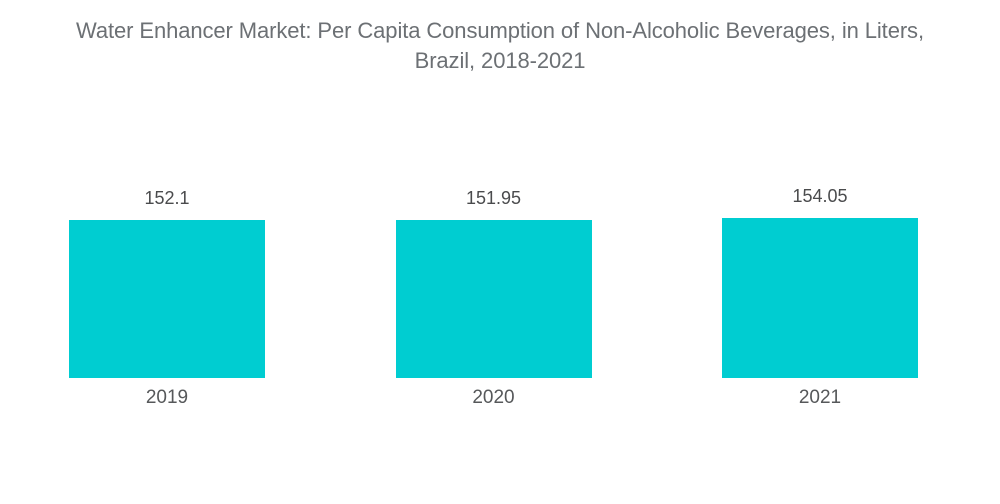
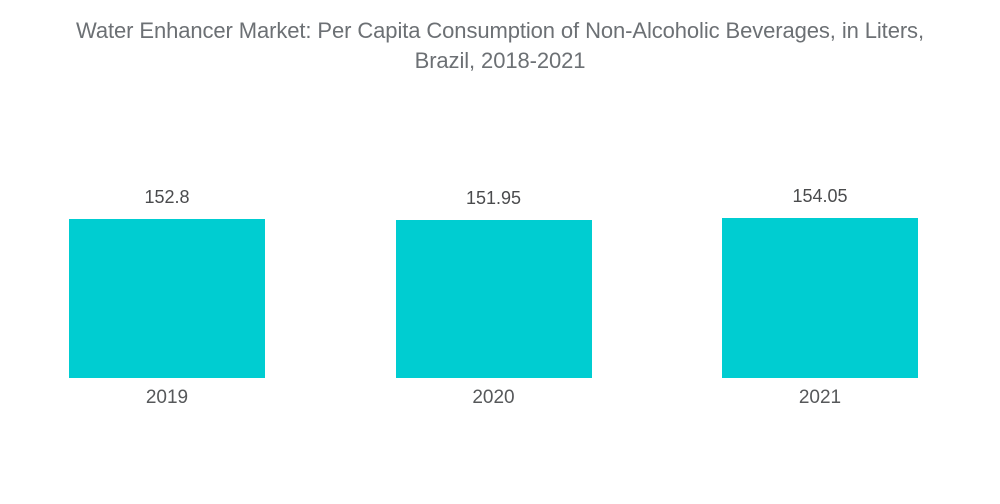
2019: 152.1 -> 152.8
